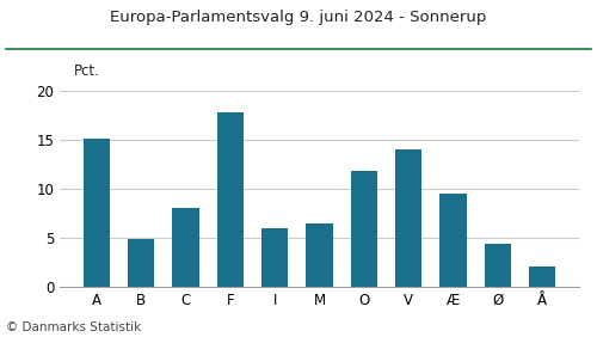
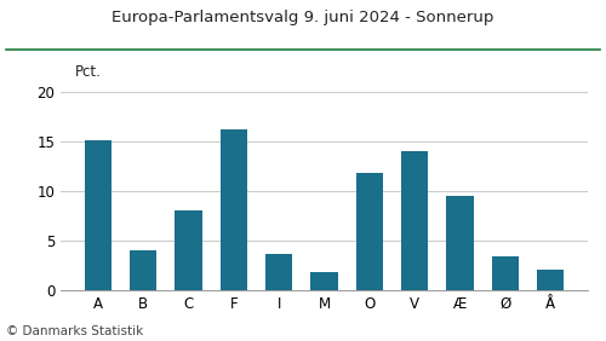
B: 4.8 -> 4.0
F: 17.8 -> 16.2
I: 6.0 -> 3.6
M: 6.5 -> 1.8
Ø: 4.4 -> 3.4
